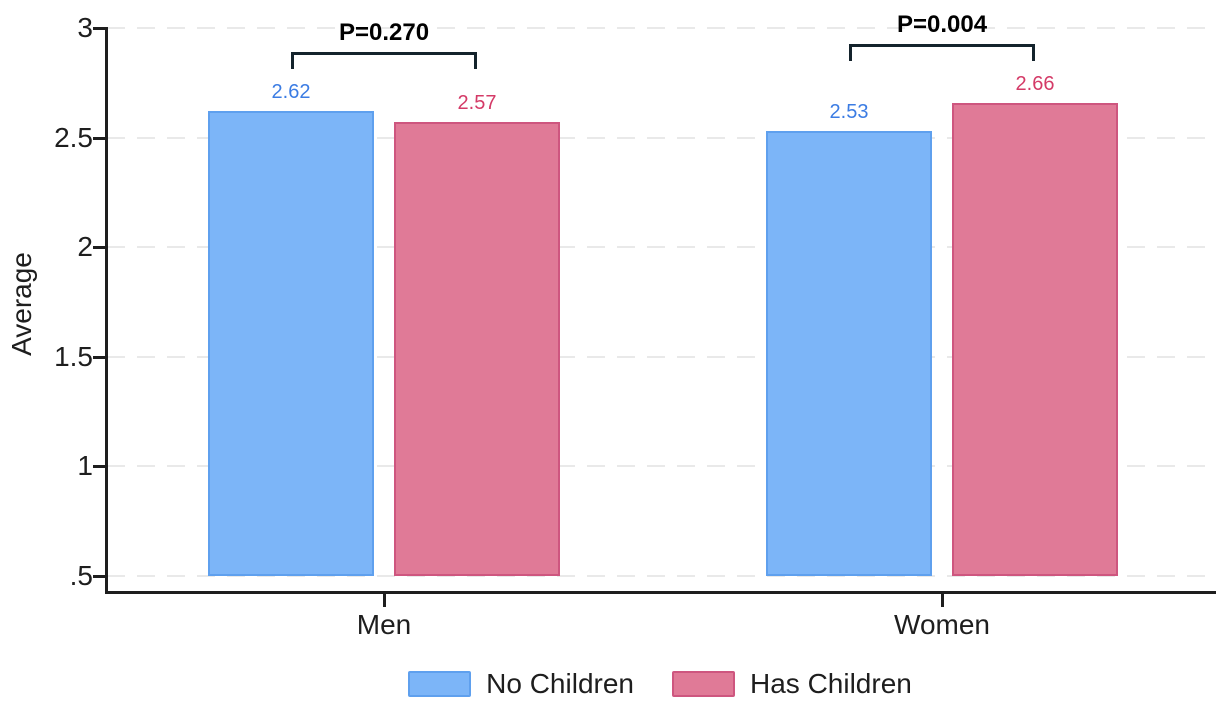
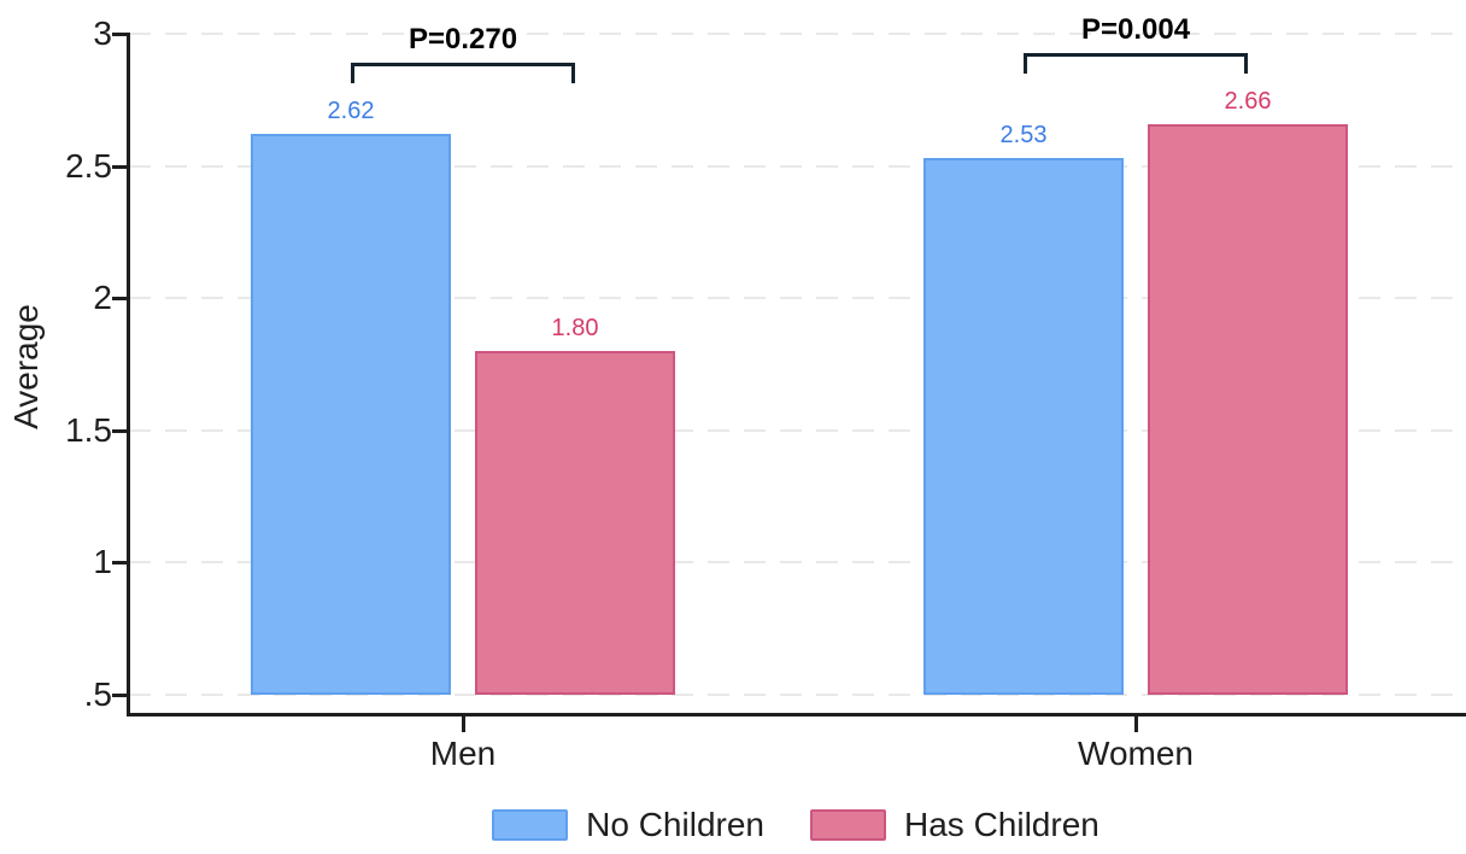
Has Children/Men: 2.57 -> 1.80
